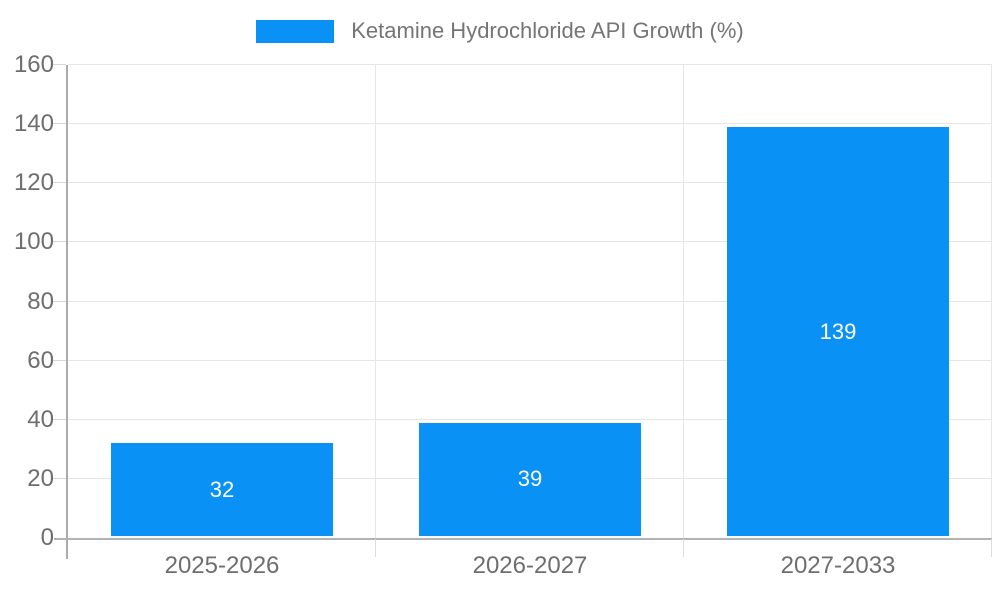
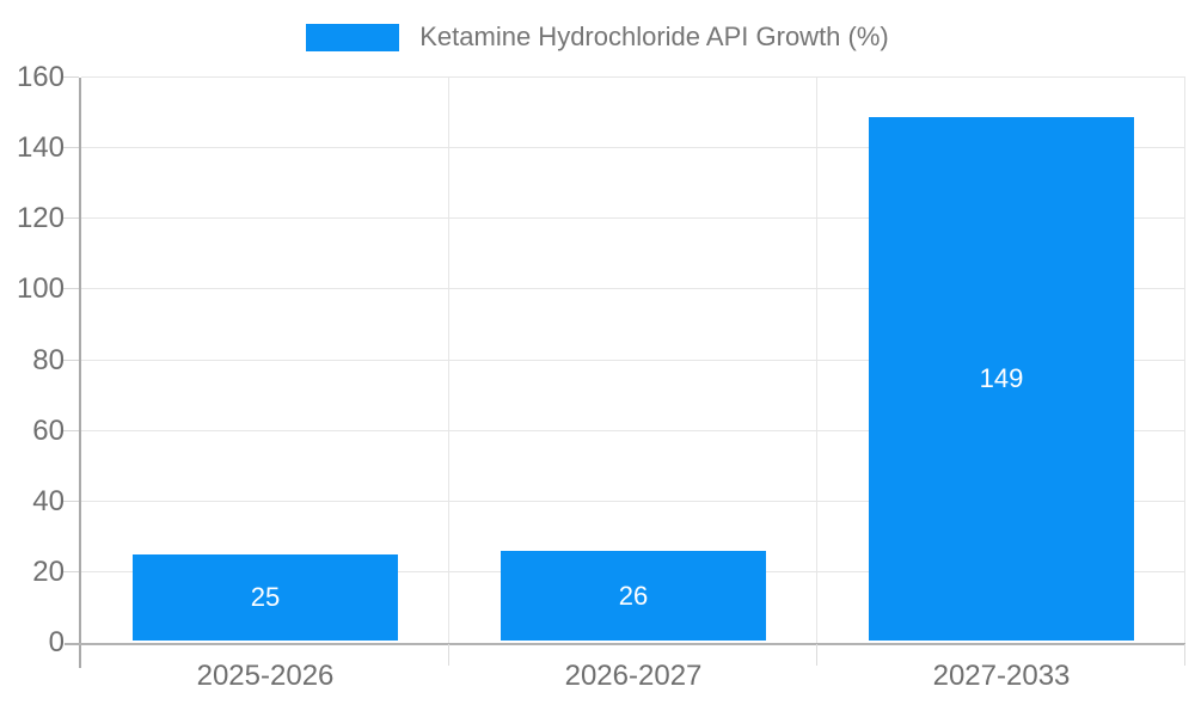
2025-2026: 32 -> 25
2026-2027: 39 -> 26
2027-2033: 139 -> 149
